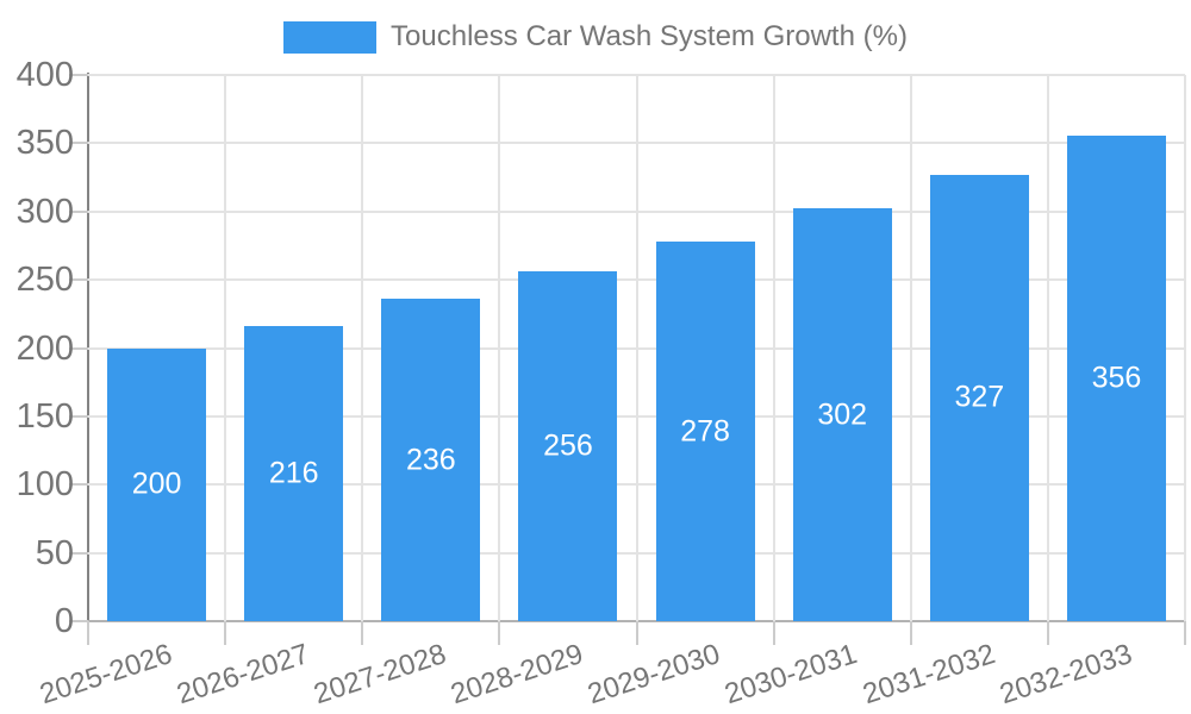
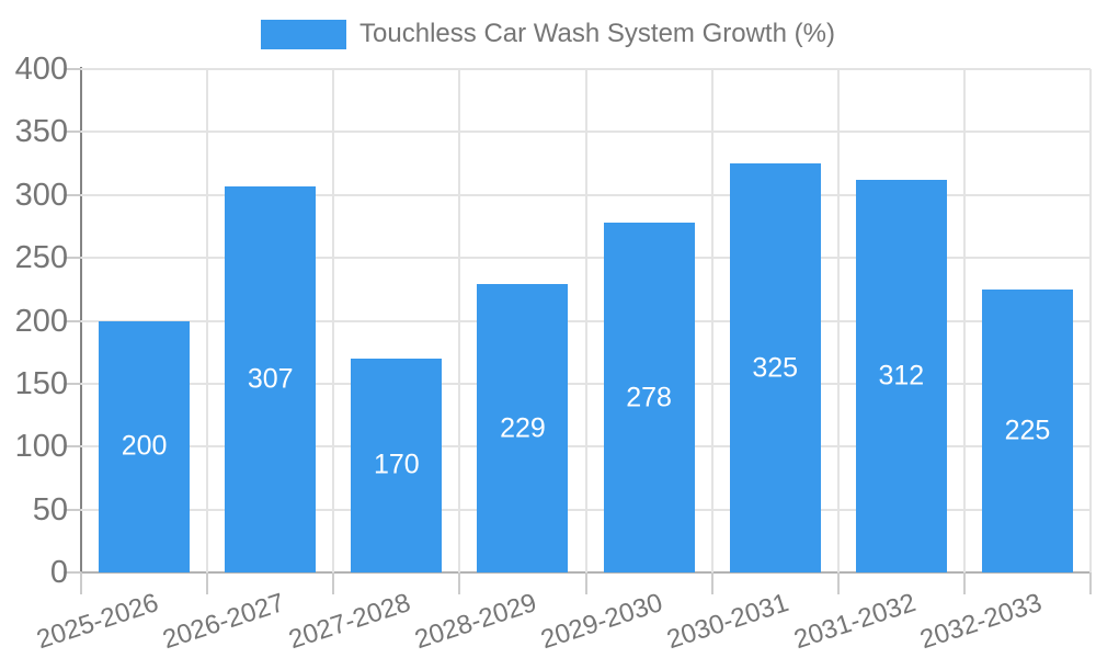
2026-2027: 216 -> 307
2027-2028: 236 -> 170
2028-2029: 256 -> 229
2030-2031: 302 -> 325
2031-2032: 327 -> 312
2032-2033: 356 -> 225
